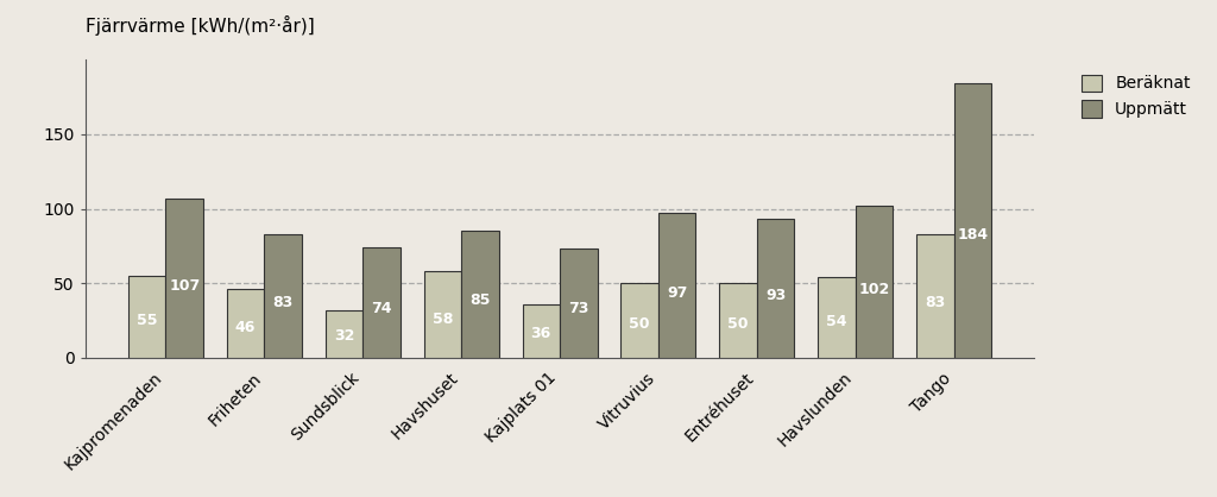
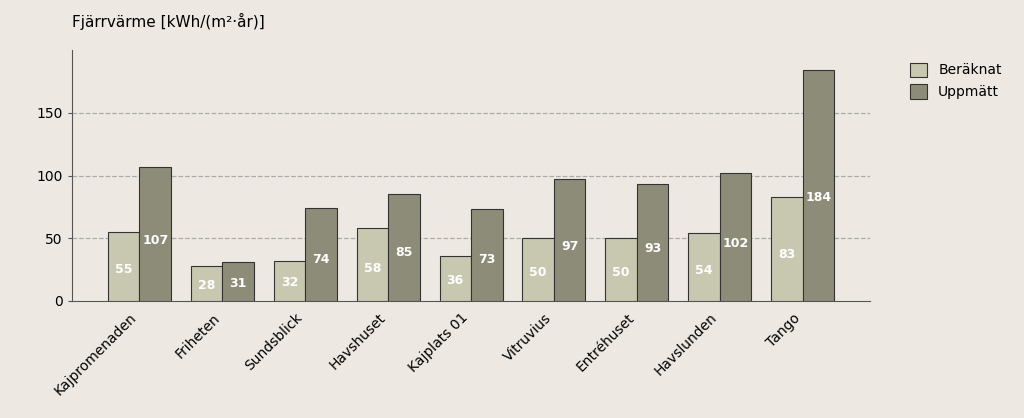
Beräknat/Friheten: 46 -> 28
Uppmätt/Friheten: 83 -> 31
